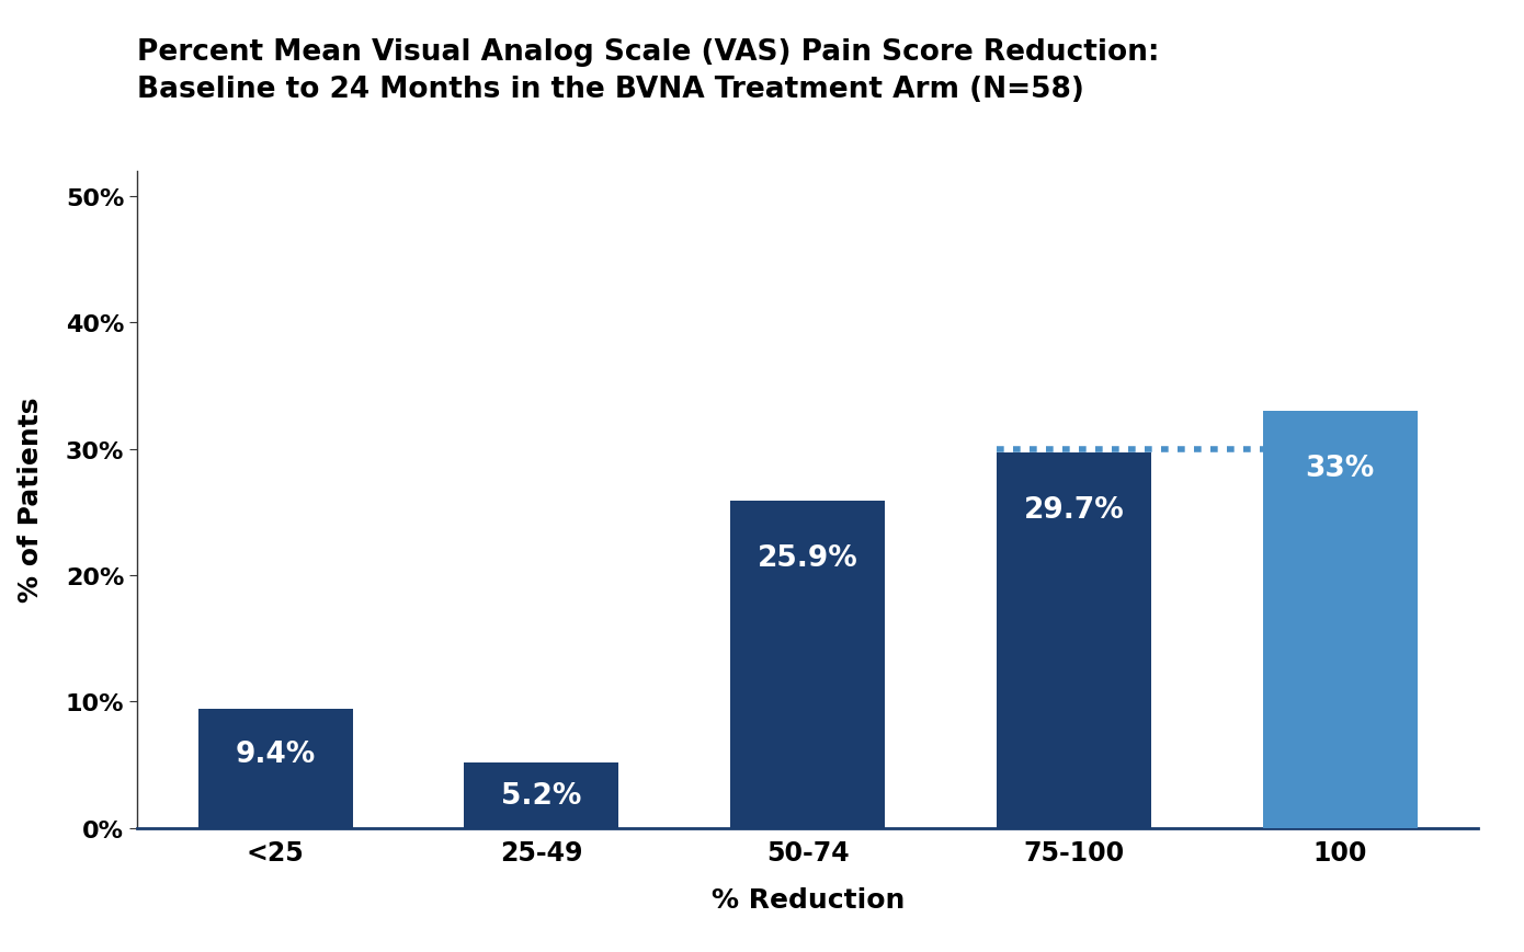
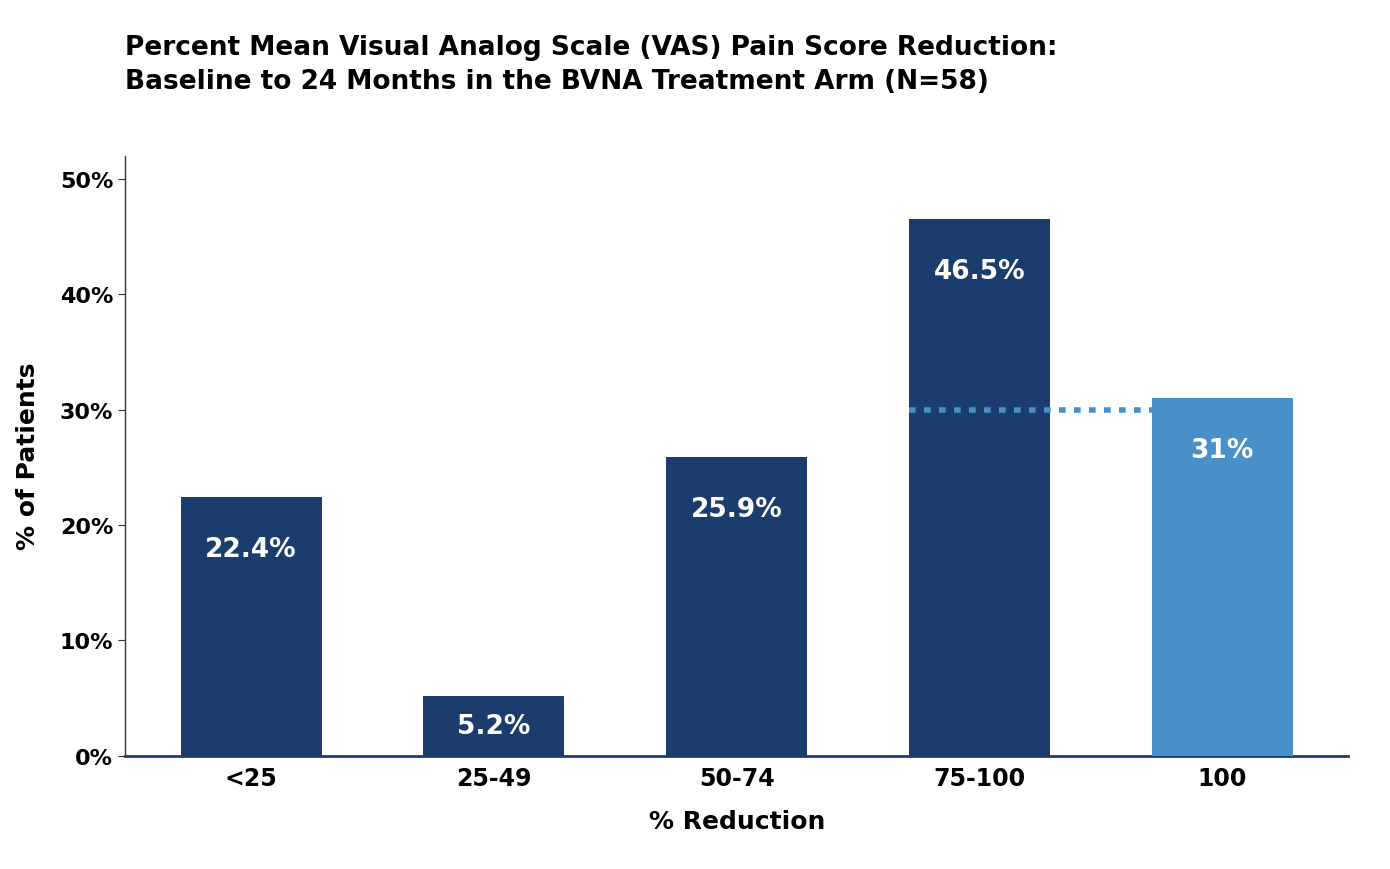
<25: 9.4% -> 22.4%
75-100: 29.7% -> 46.5%
100: 33% -> 31%
